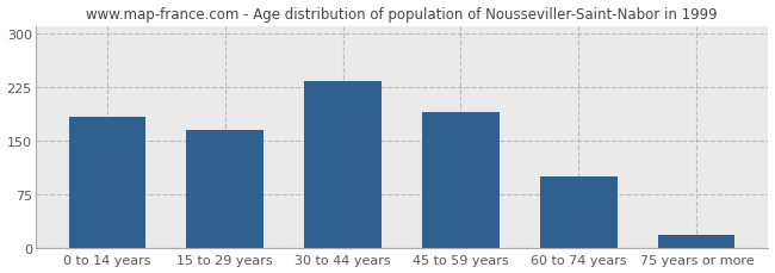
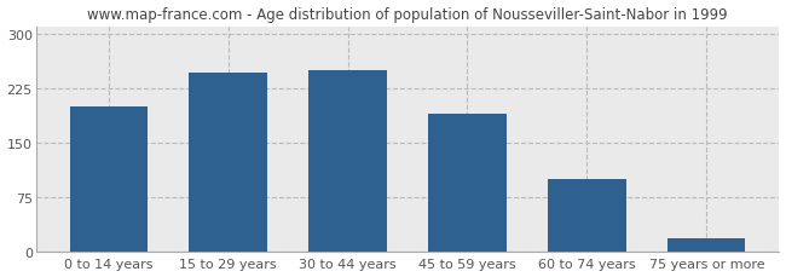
0 to 14 years: 182 -> 200
15 to 29 years: 165 -> 246
30 to 44 years: 233 -> 250
